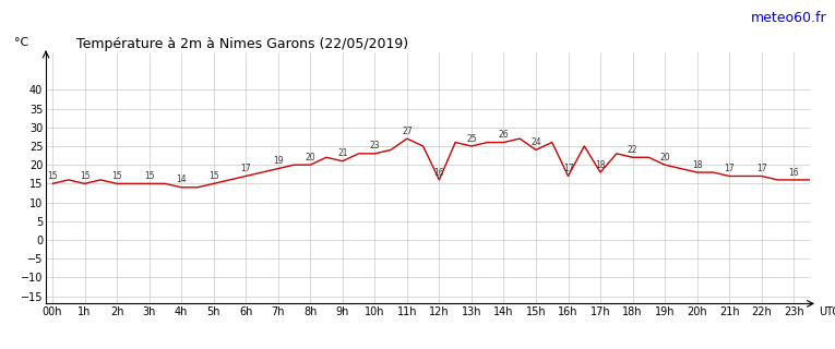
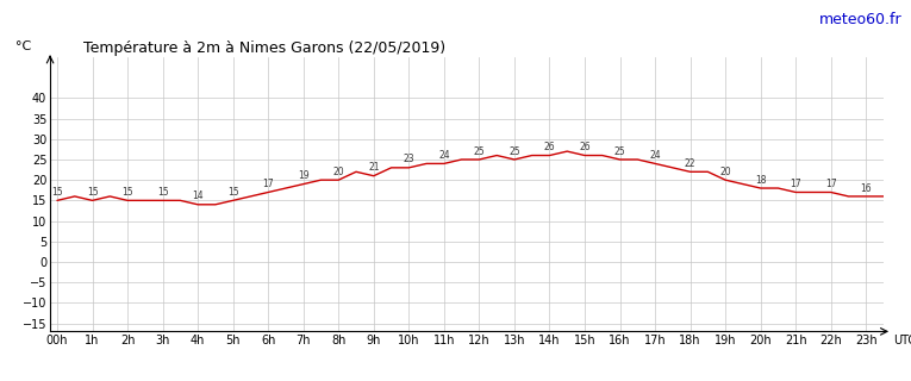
11h: 27 -> 24
12h: 16 -> 25
15h: 24 -> 26
16h: 17 -> 25
17h: 18 -> 24
